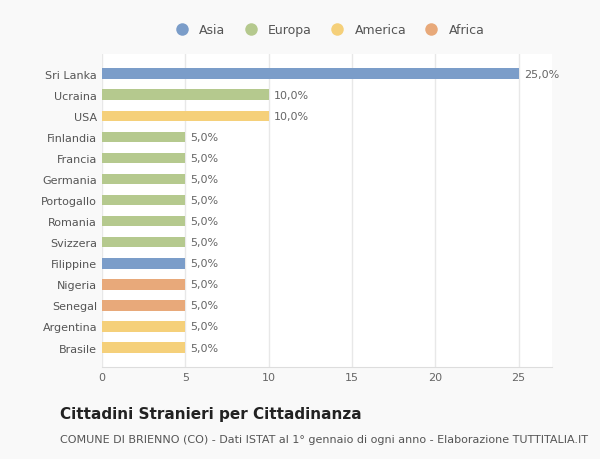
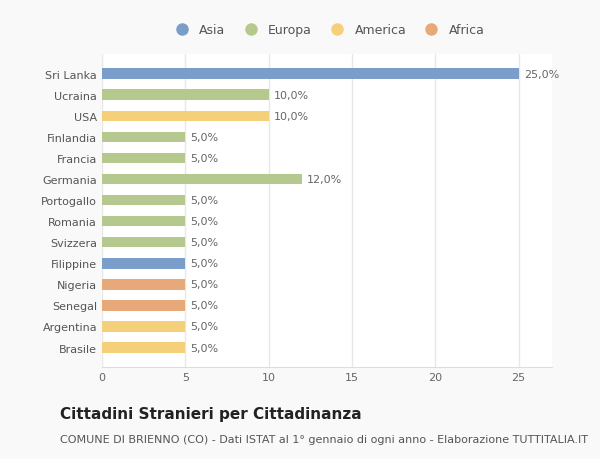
Germania: 5,0% -> 12,0%
